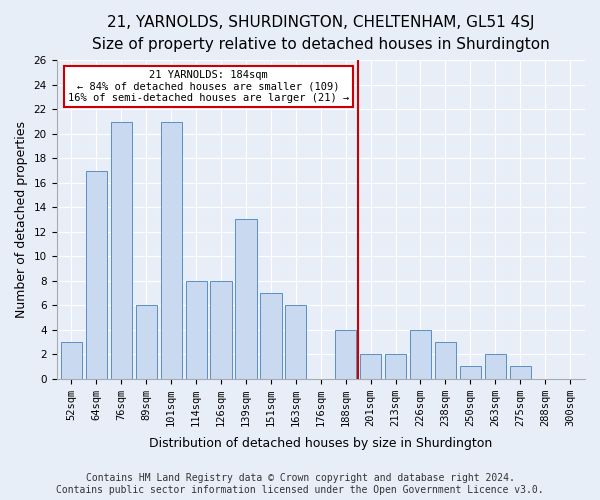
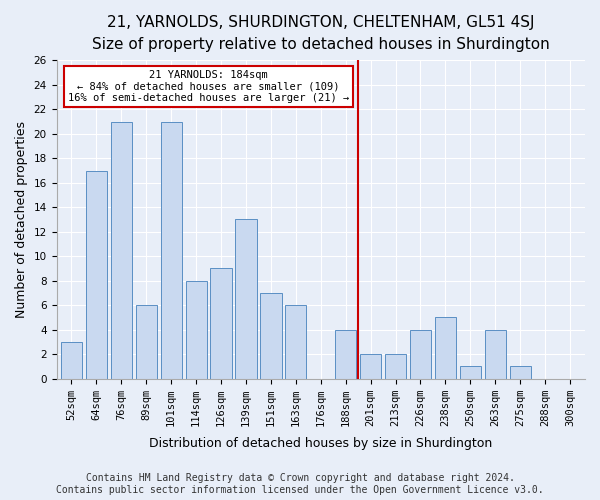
126sqm: 8 -> 9
238sqm: 3 -> 5
263sqm: 2 -> 4
